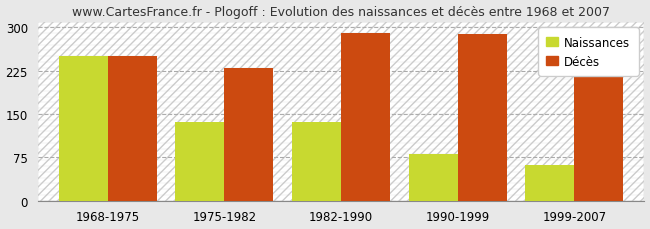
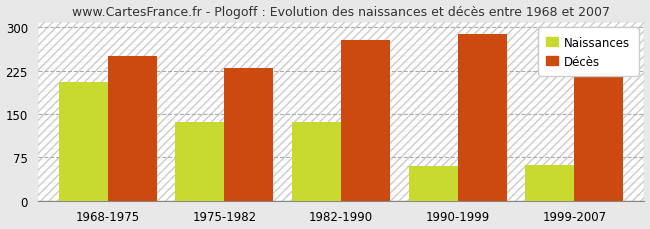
Naissances/1968-1975: 250 -> 206
Décès/1982-1990: 290 -> 278
Naissances/1990-1999: 80 -> 60
